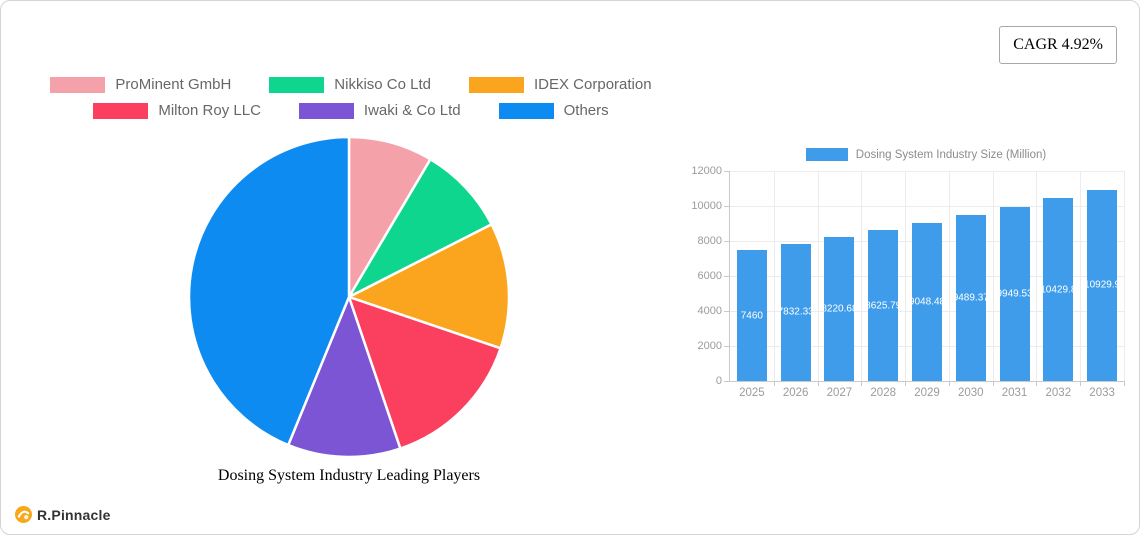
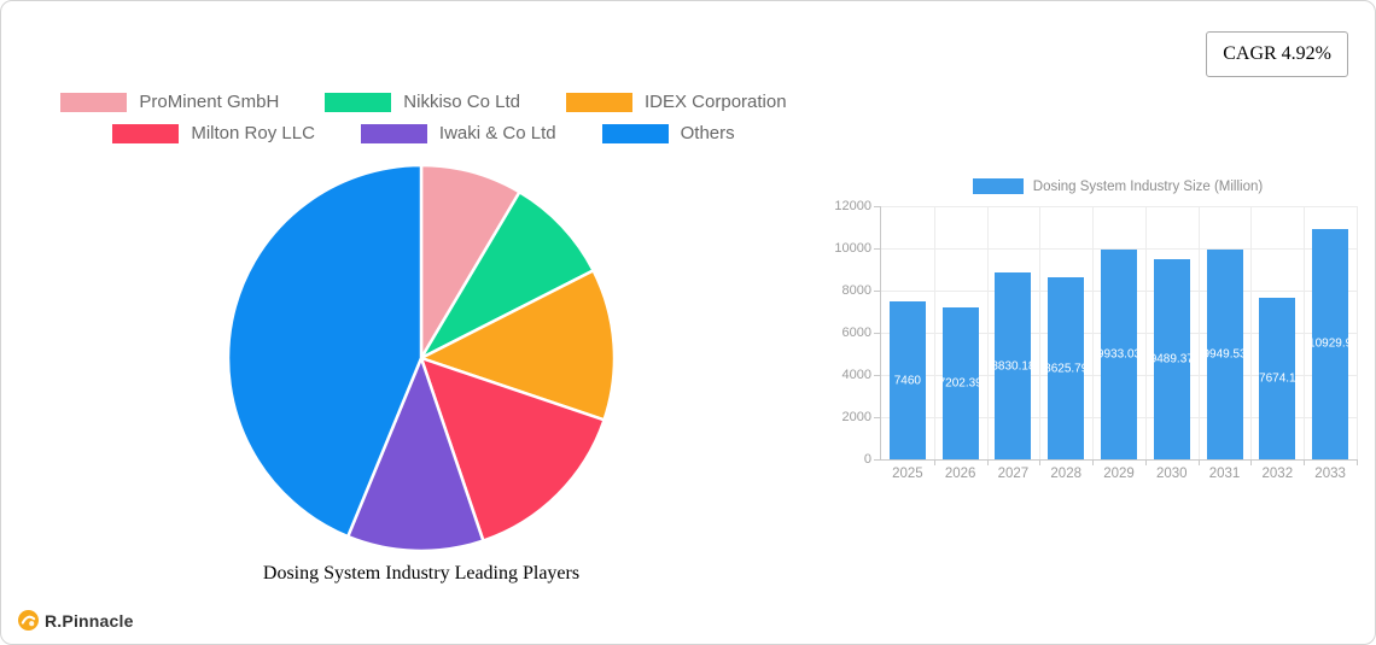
Dosing System Industry Size (Million)/2026: 7832.33 -> 7202.39
Dosing System Industry Size (Million)/2027: 8220.68 -> 8830.18
Dosing System Industry Size (Million)/2029: 9048.48 -> 9933.03
Dosing System Industry Size (Million)/2032: 10429.8 -> 7674.1
